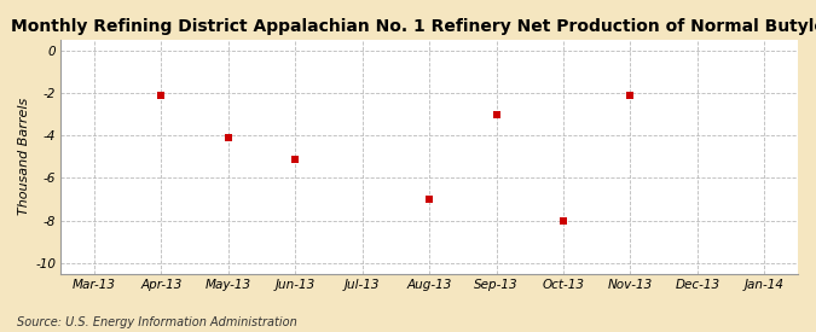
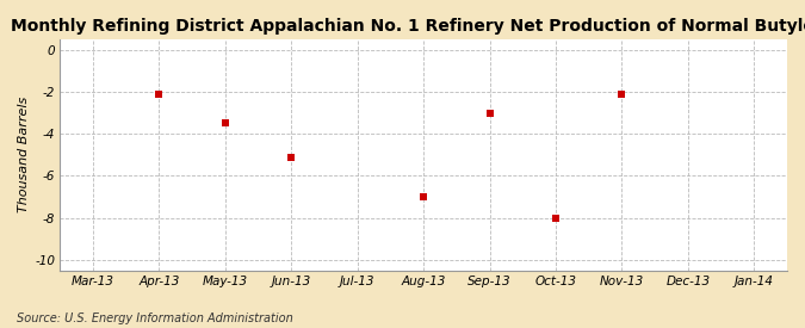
May-13: -4.1 -> -3.5
